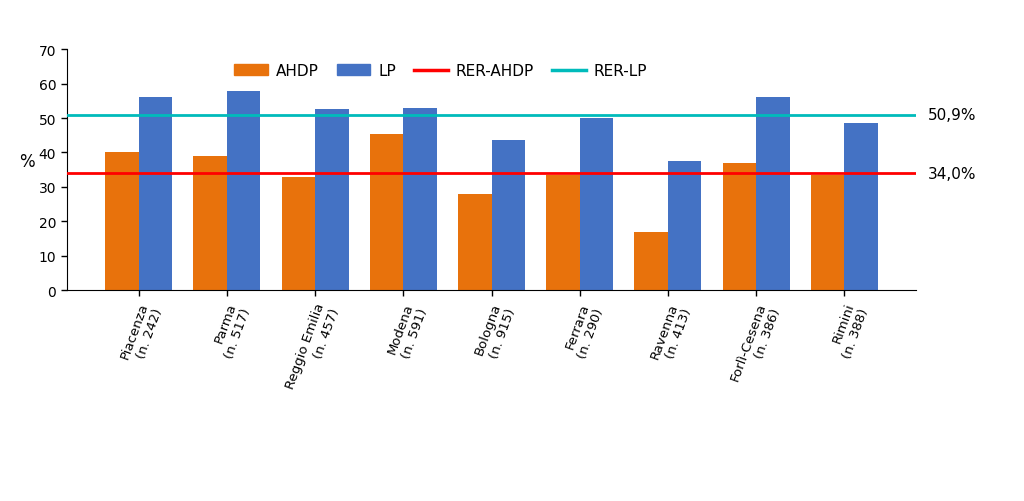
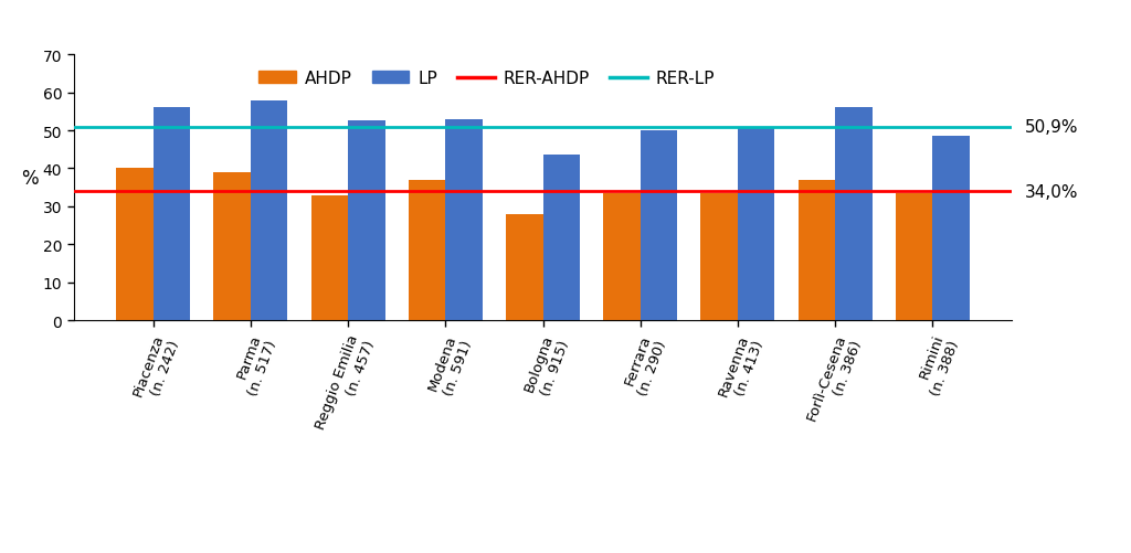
AHDP/Modena (n. 591): 45.5 -> 37.0
AHDP/Ravenna (n. 413): 17.0 -> 33.5
LP/Ravenna (n. 413): 37.5 -> 50.5
